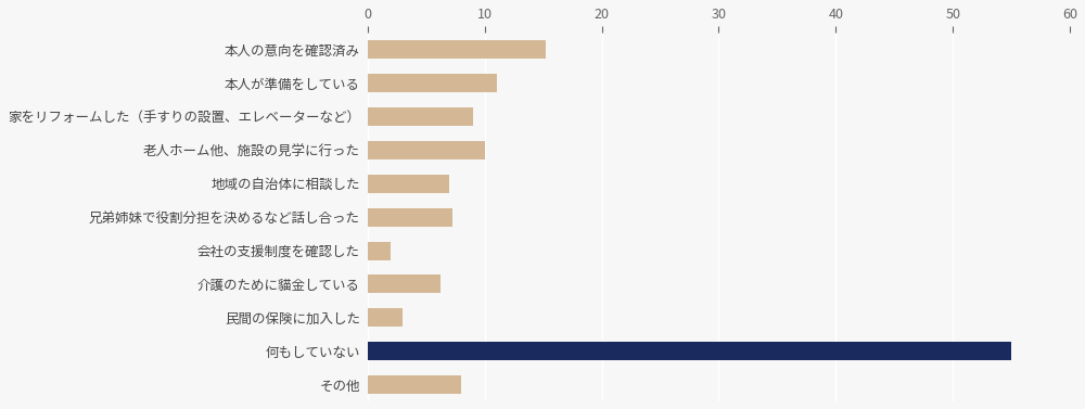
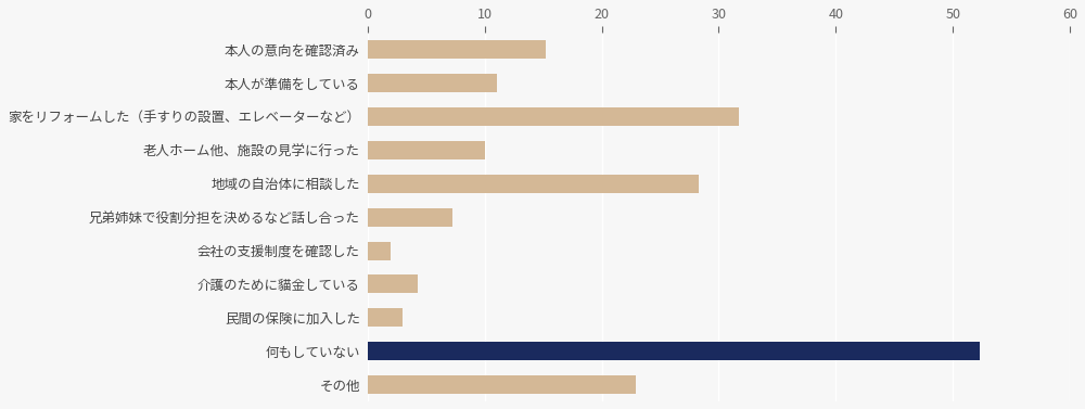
家をリフォームした（手すりの設置、エレベーターなど）: 9.0 -> 31.7
地域の自治体に相談した: 7.0 -> 28.3
介護のために貓金している: 6.2 -> 4.3
何もしていない: 55.0 -> 52.3
その他: 8.0 -> 22.9
